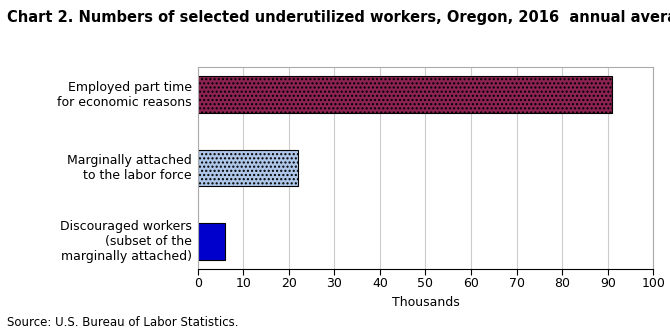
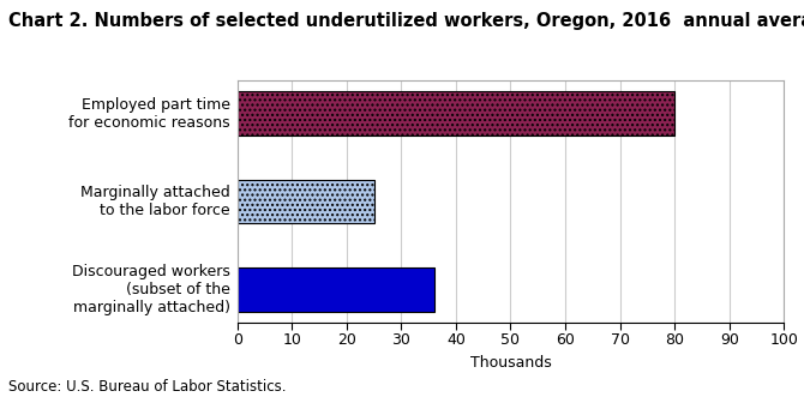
Employed part time for economic reasons: 91 -> 80
Marginally attached to the labor force: 22 -> 25
Discouraged workers (subset of the marginally attached): 6 -> 36
